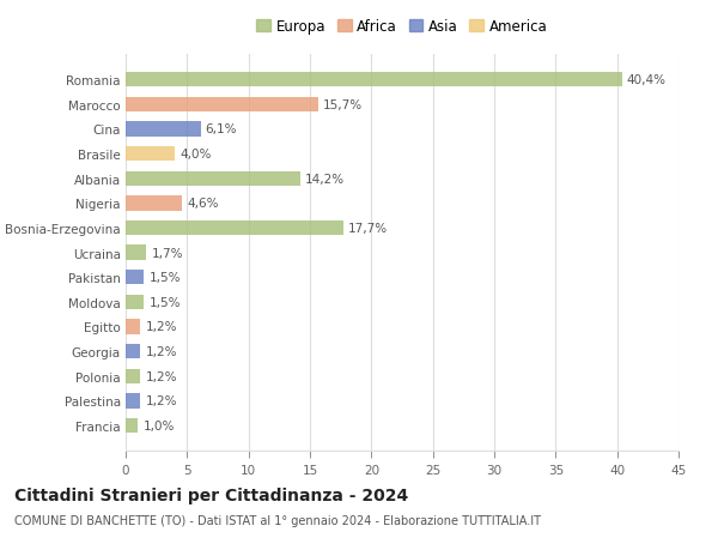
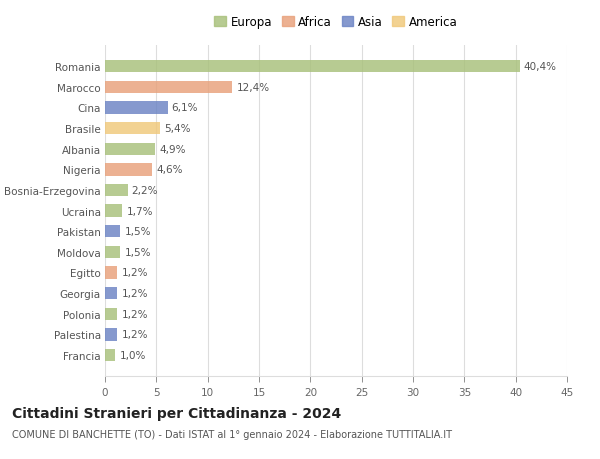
Marocco: 15,7% -> 12,4%
Brasile: 4,0% -> 5,4%
Albania: 14,2% -> 4,9%
Bosnia-Erzegovina: 17,7% -> 2,2%
